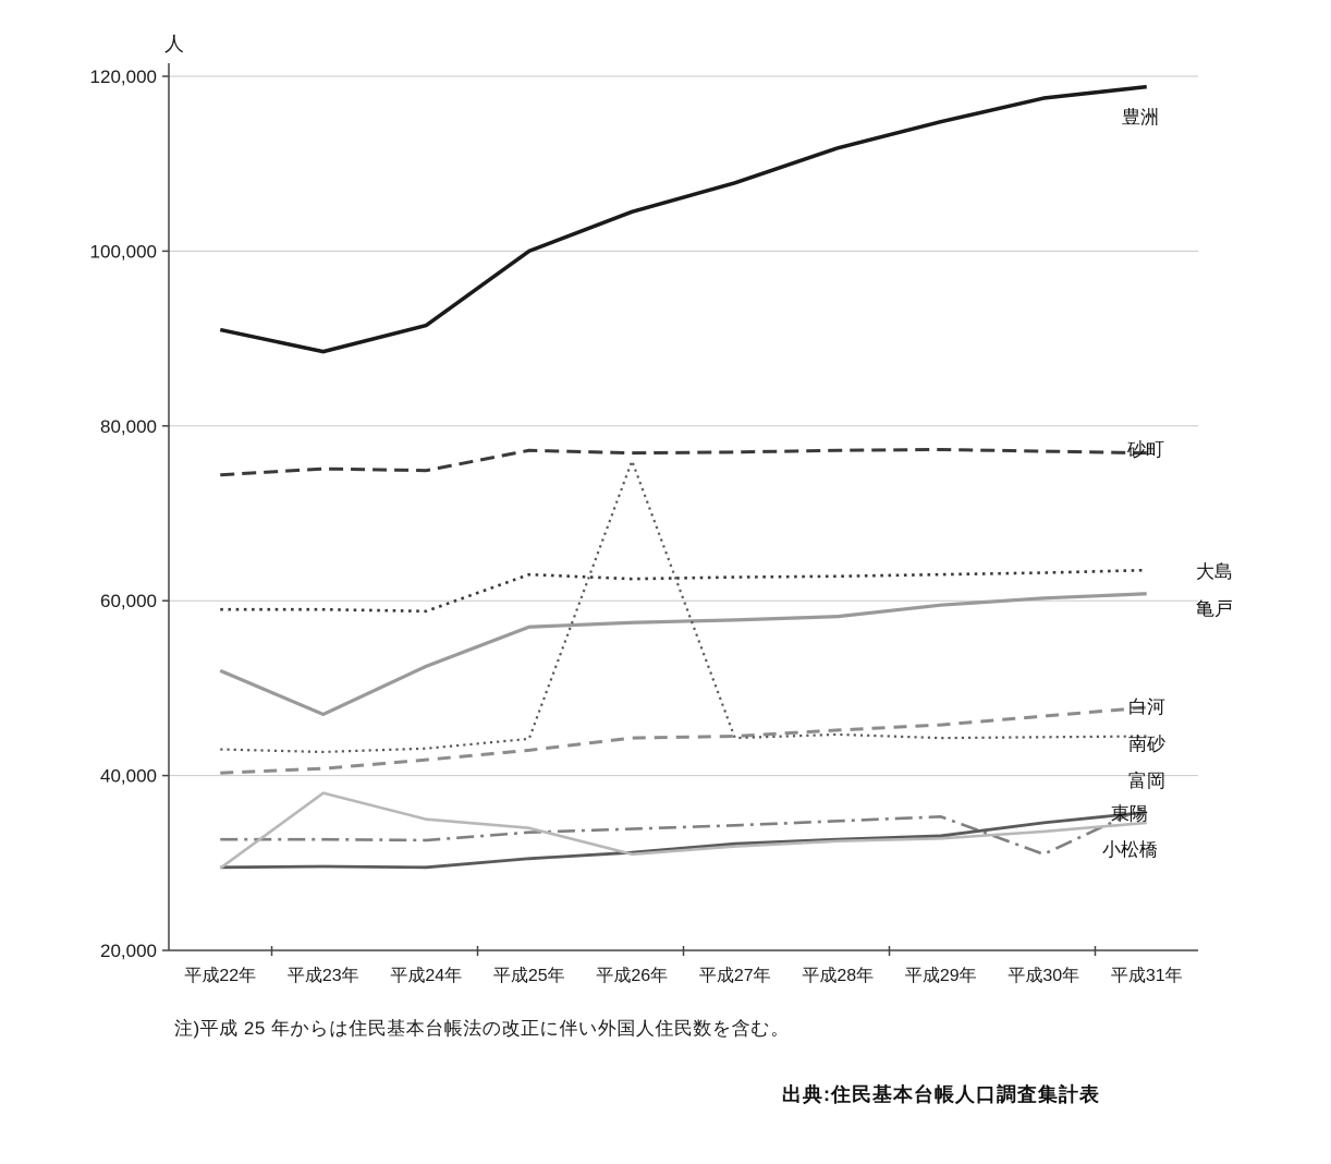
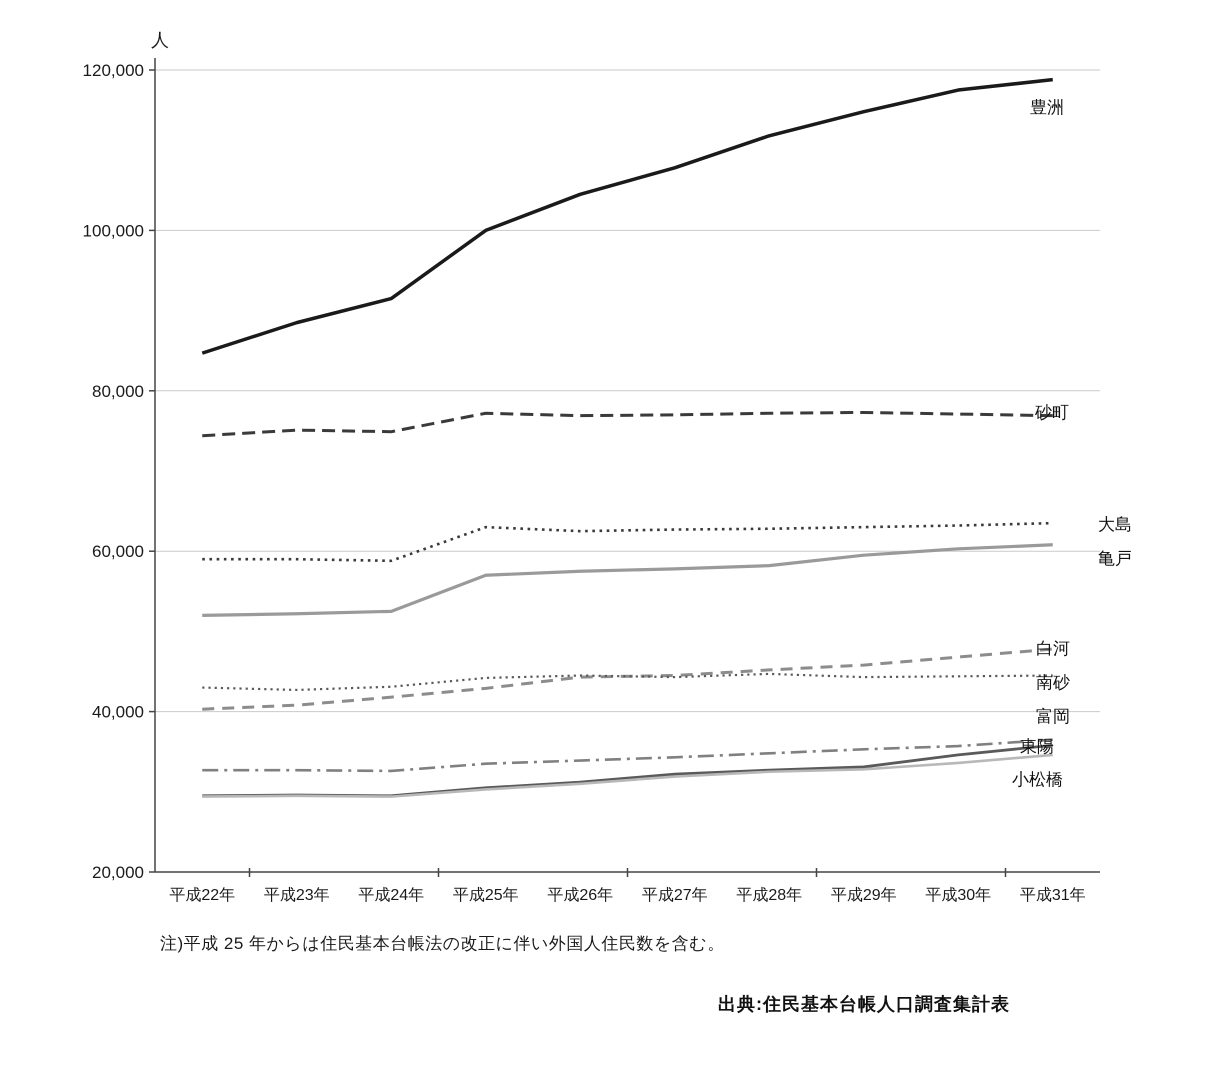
豊洲/平成22年: 91000 -> 85000
亀戸/平成23年: 47000 -> 52000
小松橋/平成23年: 38000 -> 30000
小松橋/平成24年: 35000 -> 29000
小松橋/平成25年: 34000 -> 30000
南砂/平成26年: 76000 -> 44000
富岡/平成30年: 31000 -> 36000
